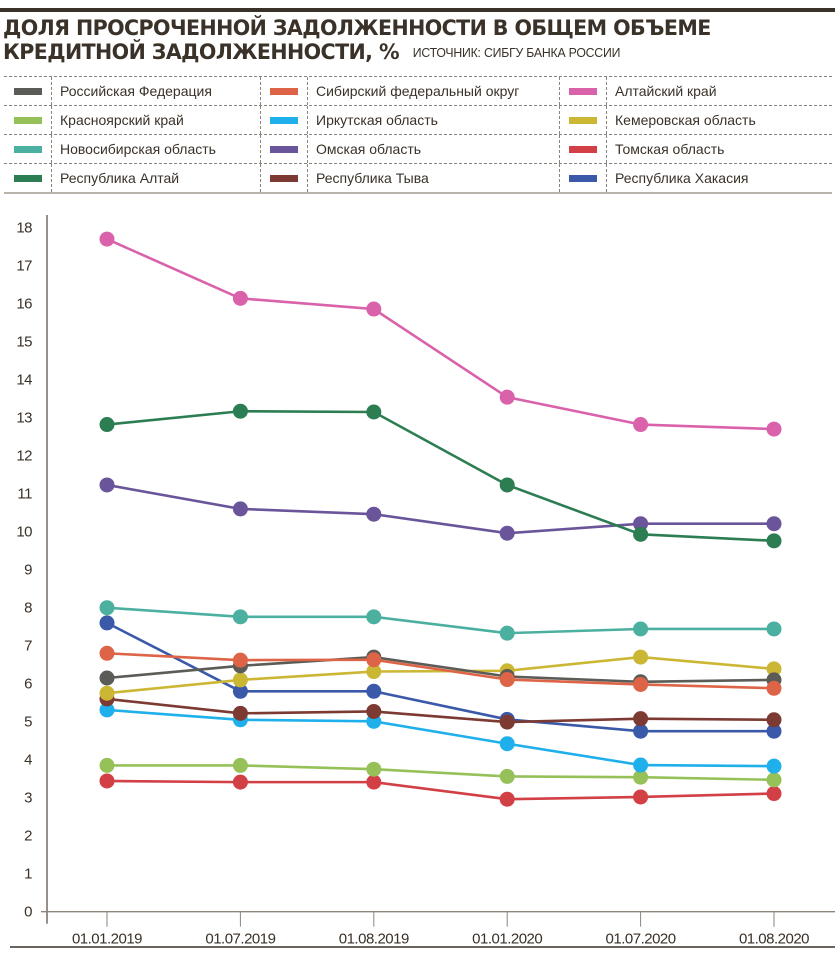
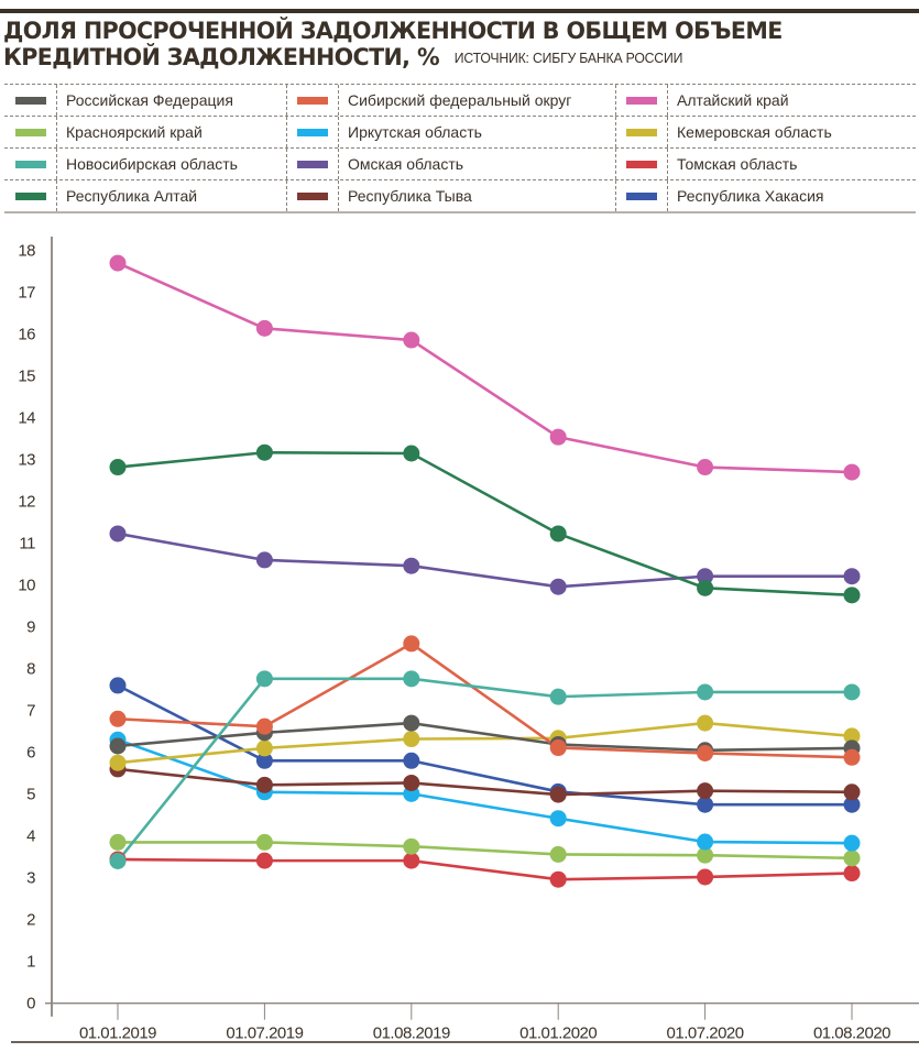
Иркутская область/01.01.2019: 5.3 -> 6.3
Новосибирская область/01.01.2019: 8.0 -> 3.4
Сибирский федеральный округ/01.08.2019: 6.6 -> 8.6
